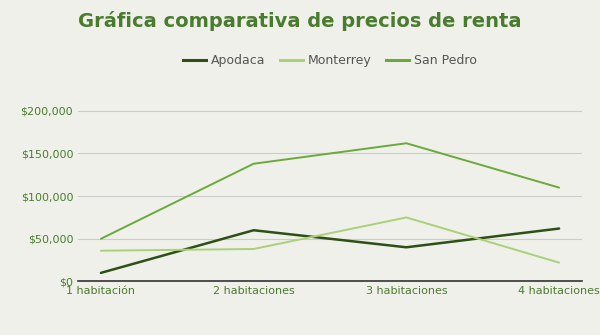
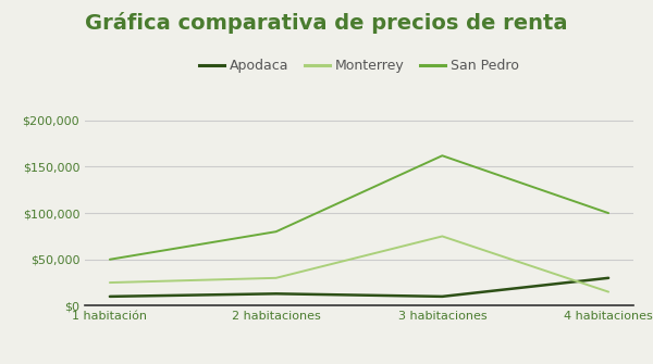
Monterrey/1 habitación: $36,000 -> $25,000
Apodaca/2 habitaciones: $60,000 -> $13,000
Monterrey/2 habitaciones: $38,000 -> $30,000
San Pedro/2 habitaciones: $138,000 -> $80,000
Apodaca/3 habitaciones: $40,000 -> $10,000
Apodaca/4 habitaciones: $62,000 -> $30,000
Monterrey/4 habitaciones: $22,000 -> $15,000
San Pedro/4 habitaciones: $110,000 -> $100,000
